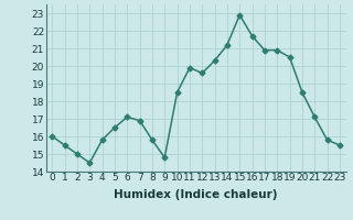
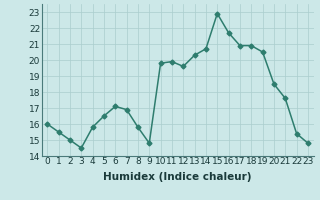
10: 18.5 -> 19.8
14: 21.2 -> 20.7
21: 17.1 -> 17.6
22: 15.8 -> 15.4
23: 15.5 -> 14.8
